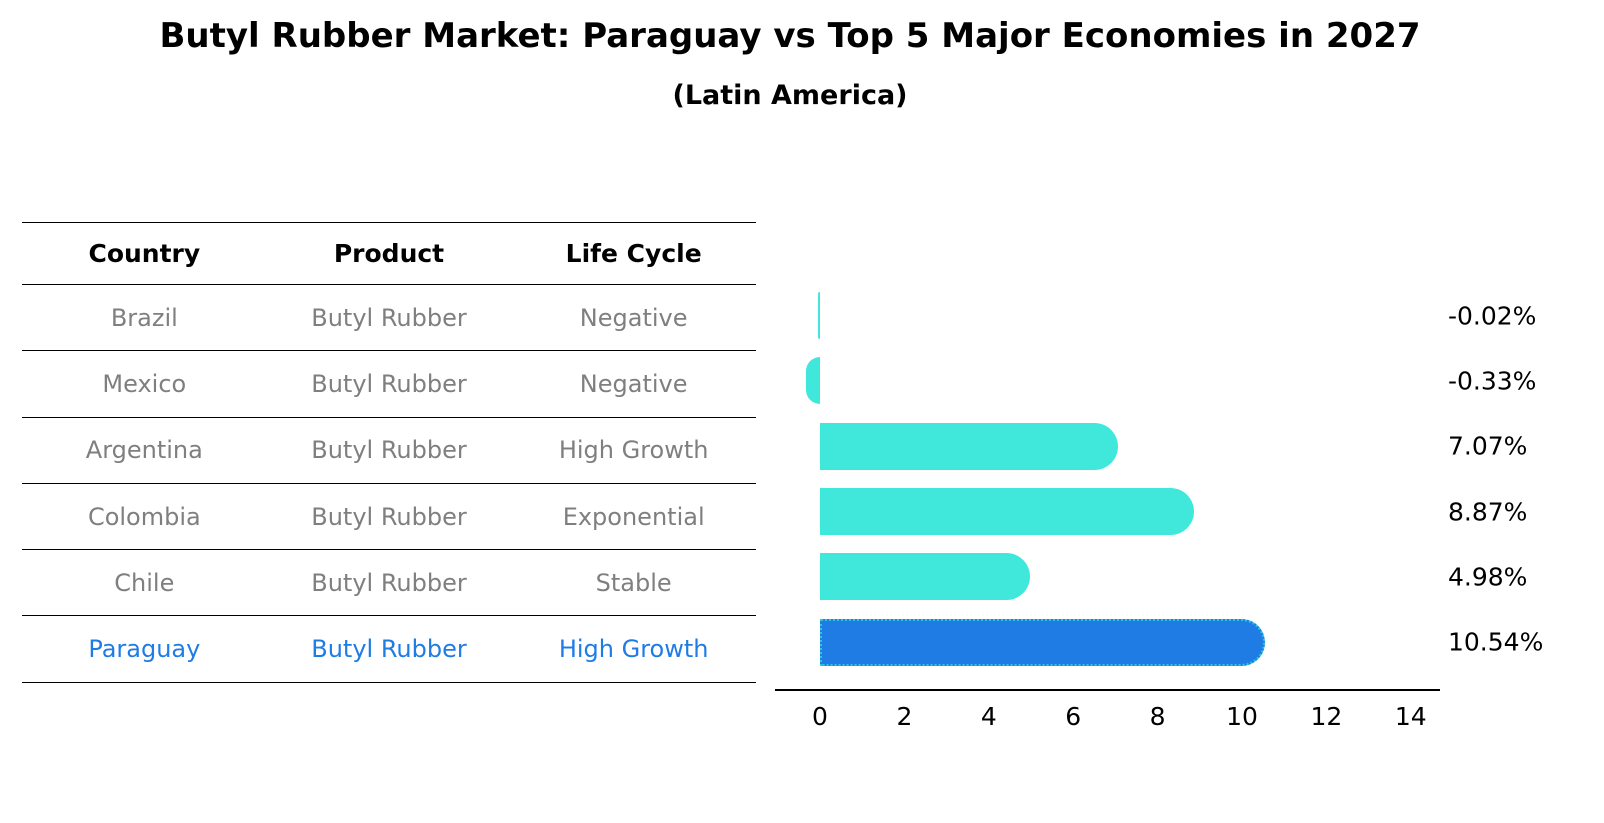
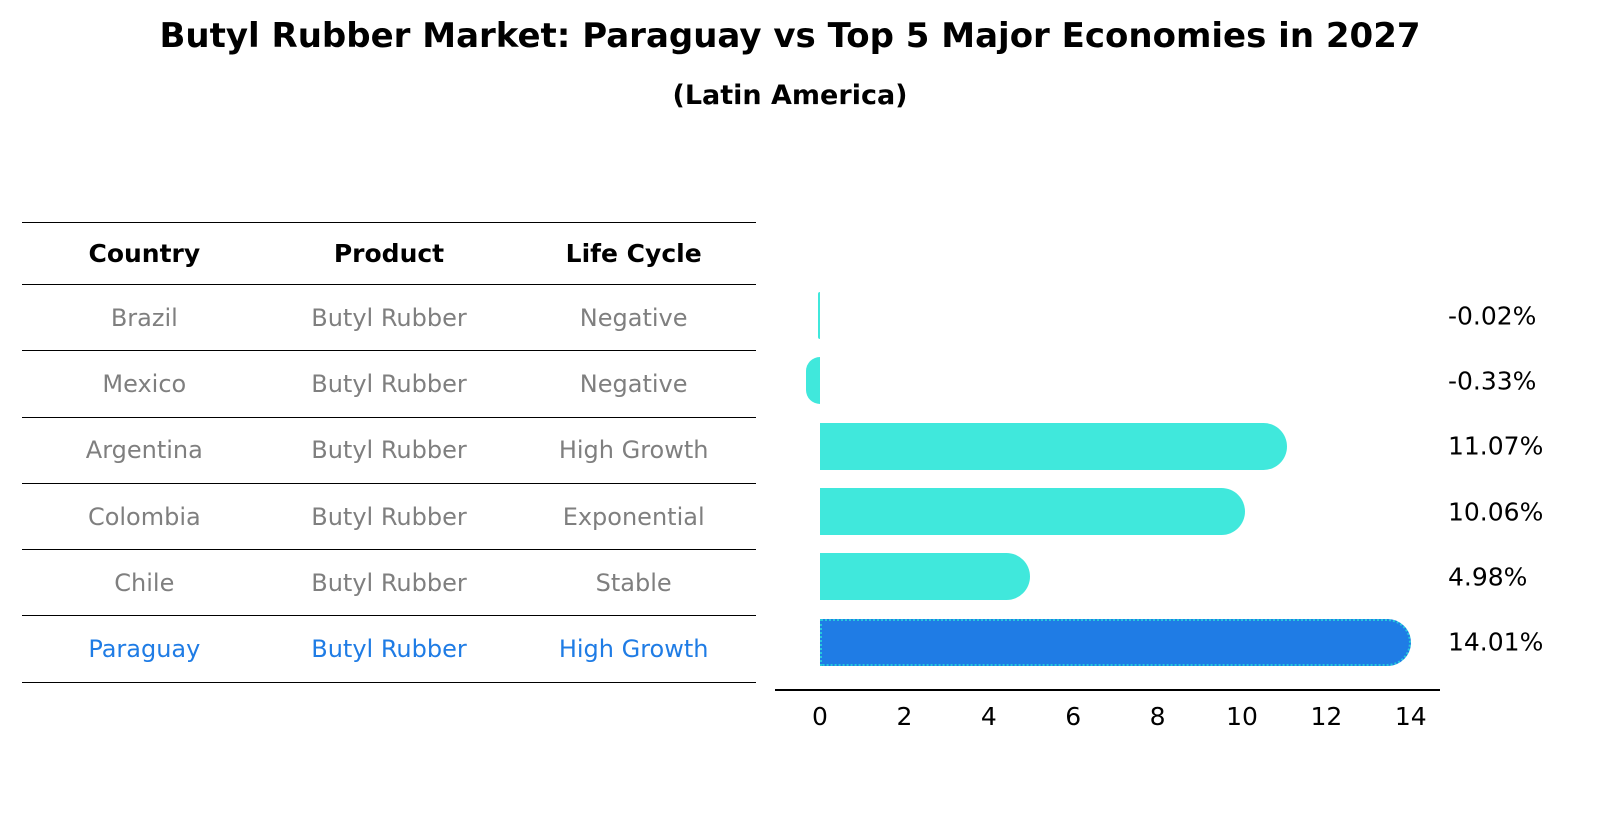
Argentina: 7.07% -> 11.07%
Colombia: 8.87% -> 10.06%
Paraguay: 10.54% -> 14.01%
